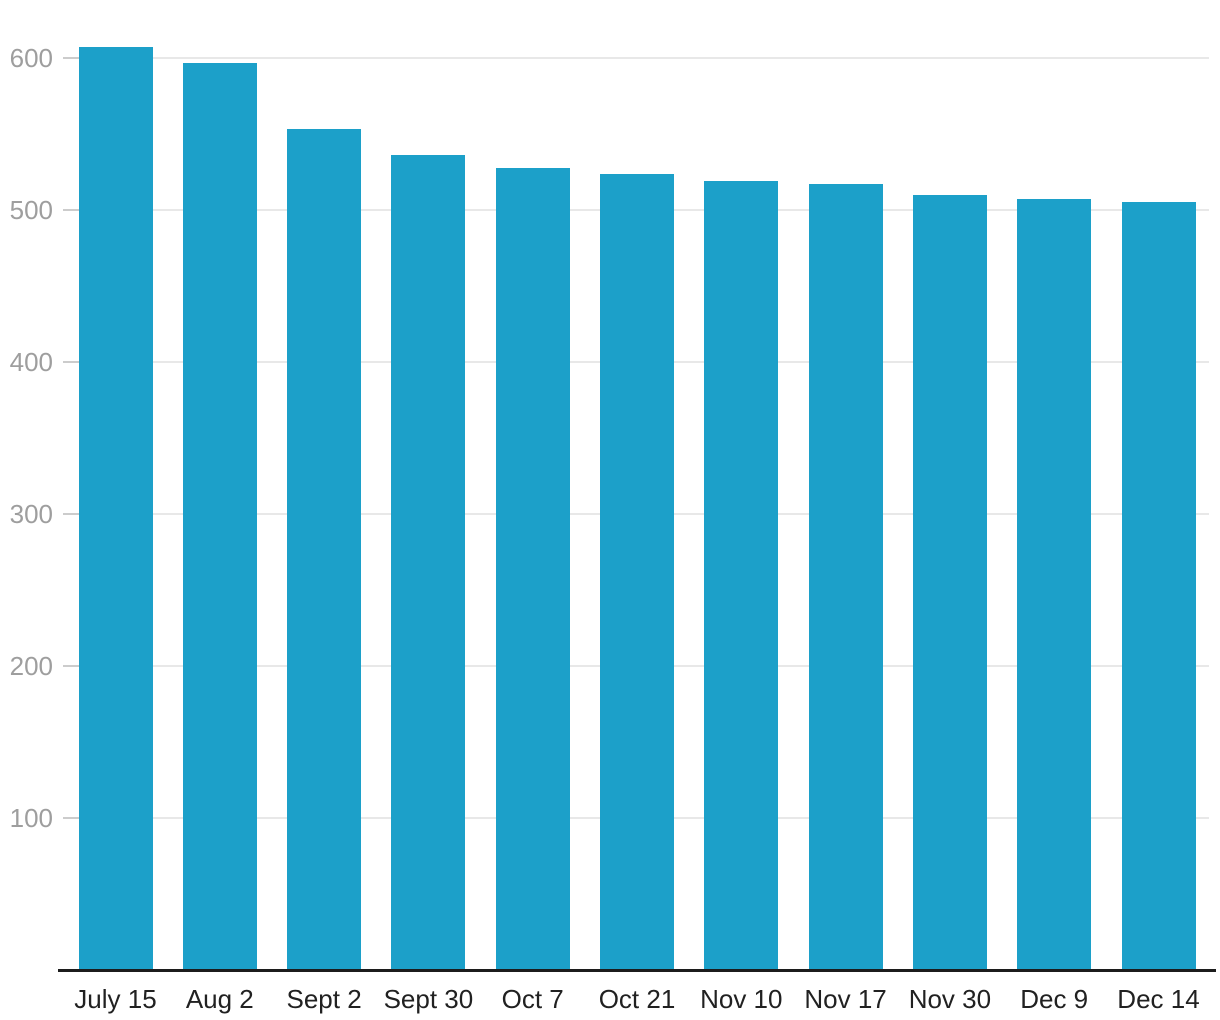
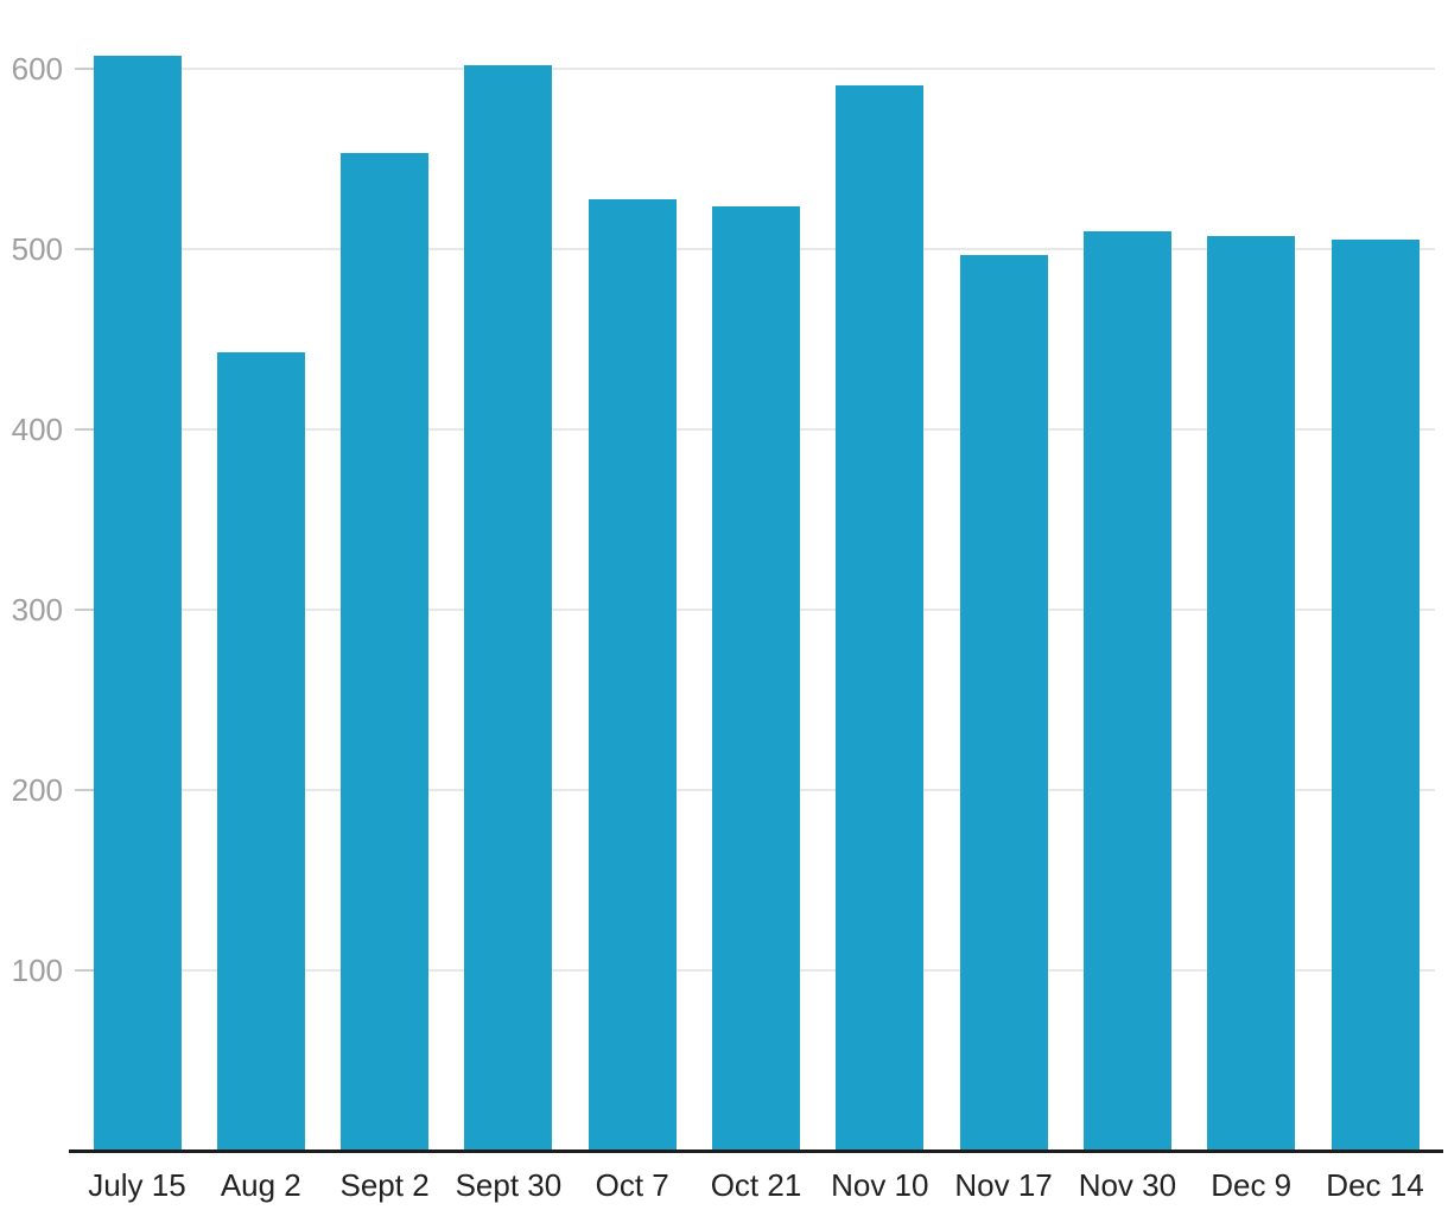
Aug 2: 597 -> 443
Sept 30: 536 -> 602
Nov 10: 519 -> 591
Nov 17: 517 -> 497
